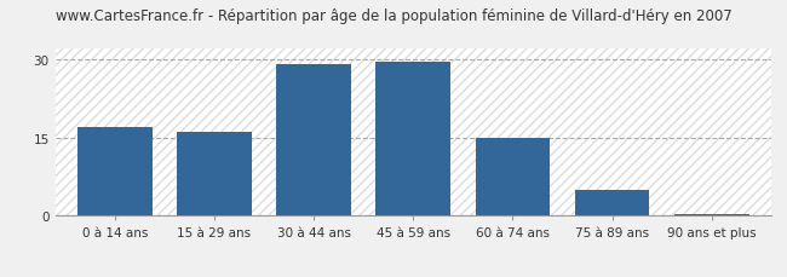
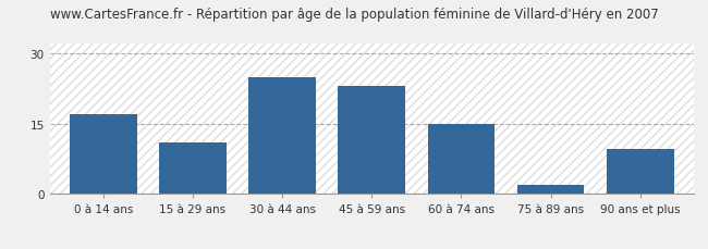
15 à 29 ans: 16.0 -> 11.0
30 à 44 ans: 29.0 -> 25.0
45 à 59 ans: 29.5 -> 23.0
75 à 89 ans: 5.0 -> 2.0
90 ans et plus: 0.4 -> 9.5
